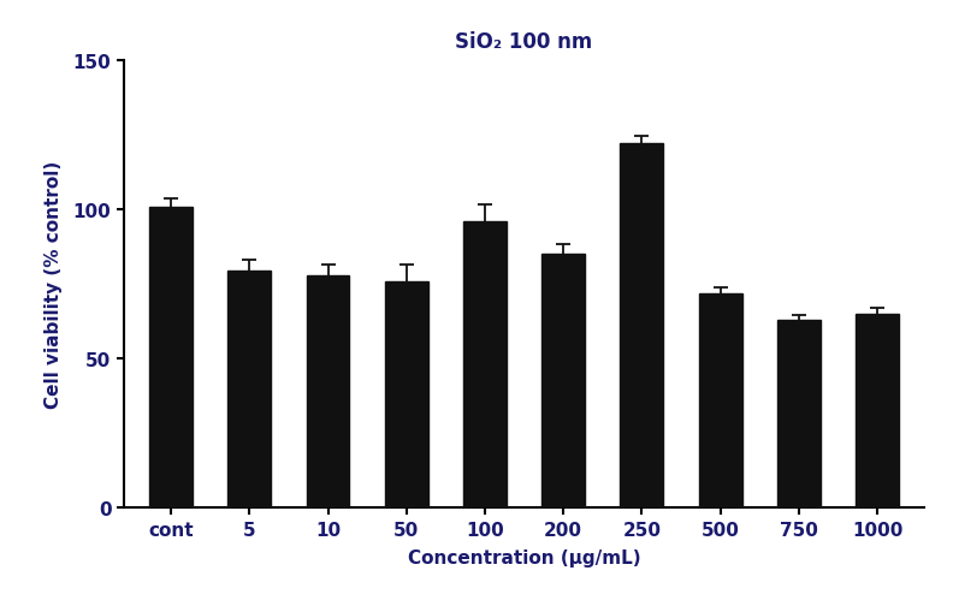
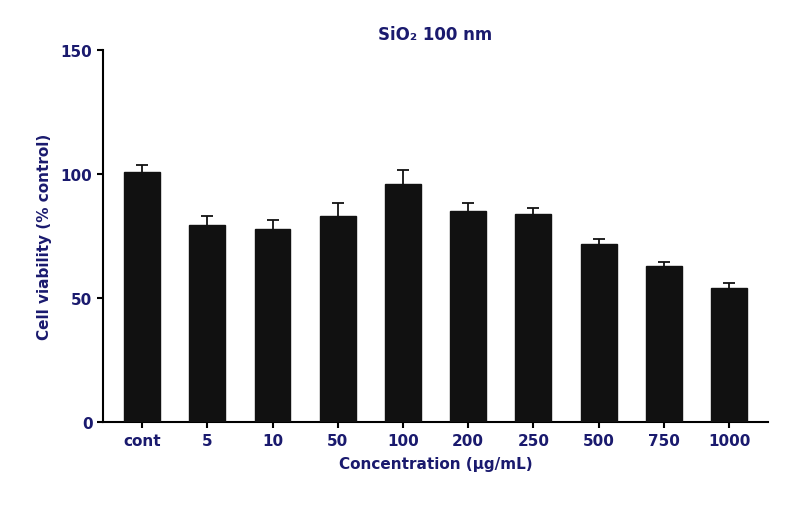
50: 76.0 -> 83.0
250: 122.0 -> 84.0
1000: 65.0 -> 54.0
